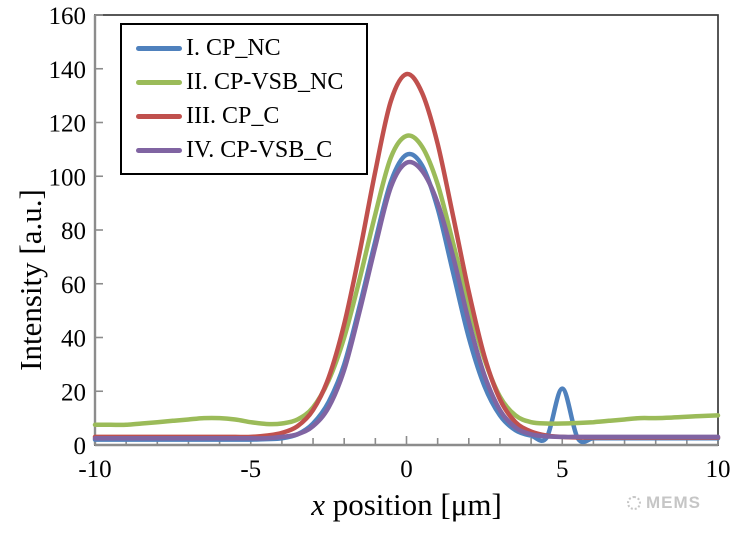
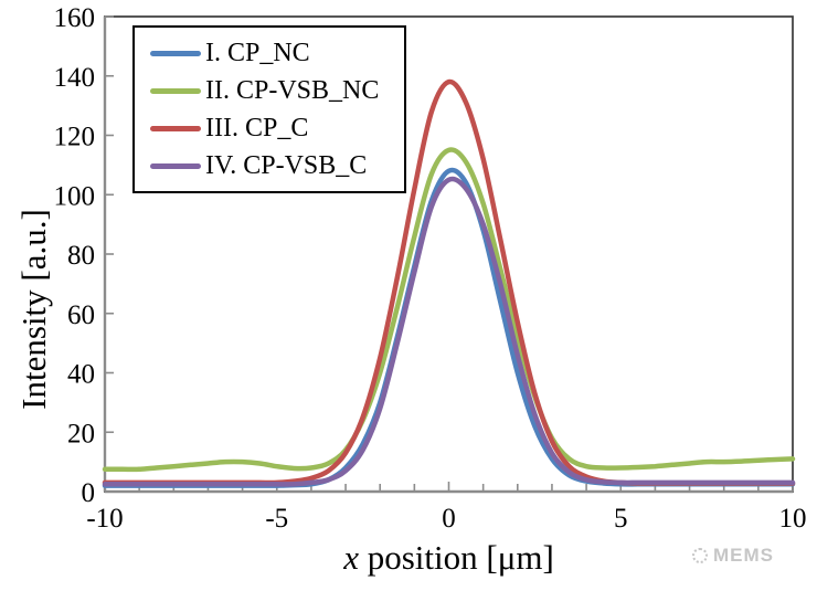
I. CP_NC/5: 21 -> 2
